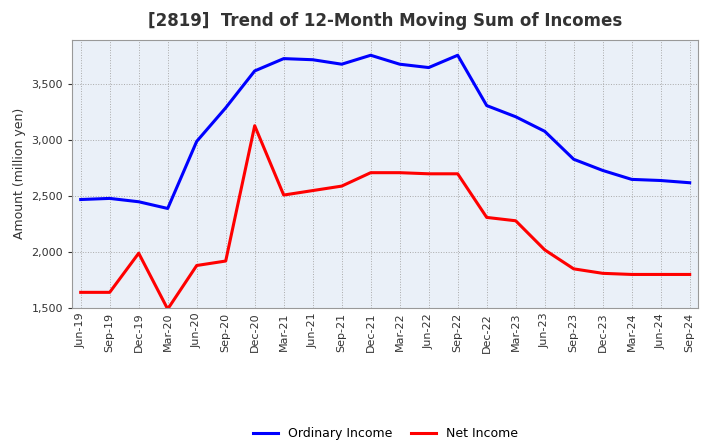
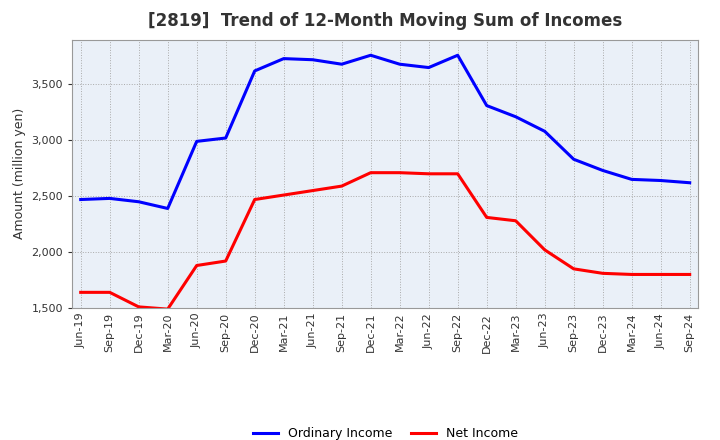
Net Income/Dec-19: 1,990 -> 1,510
Ordinary Income/Sep-20: 3,290 -> 3,020
Net Income/Dec-20: 3,130 -> 2,470
